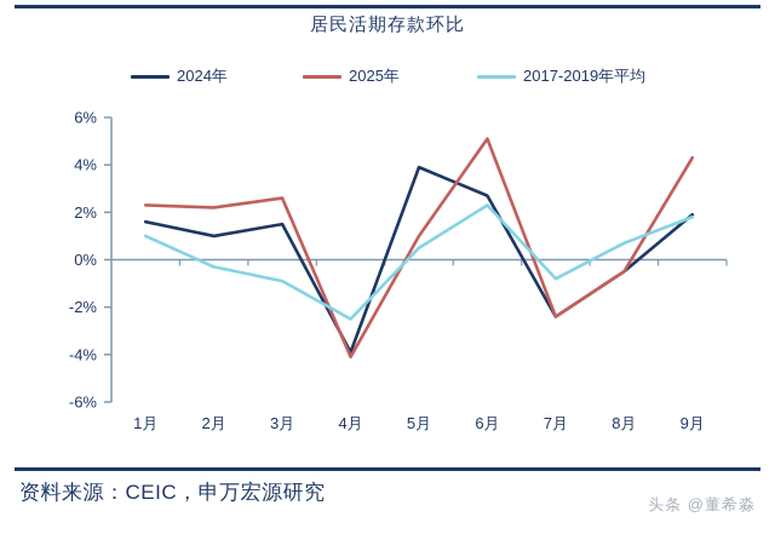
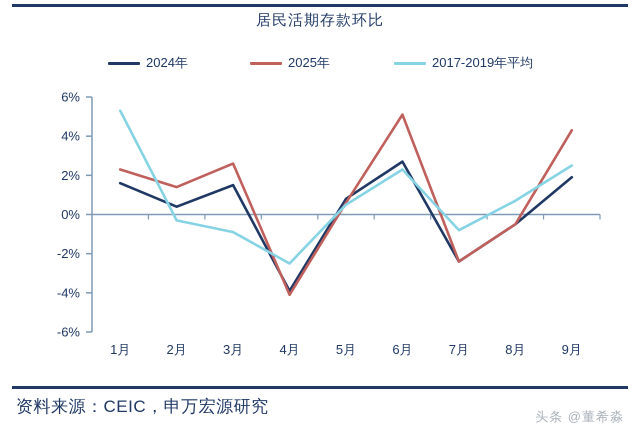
2017-2019年平均/1月: 1.0% -> 5.3%
2024年/2月: 1.0% -> 0.4%
2025年/2月: 2.2% -> 1.4%
2024年/5月: 3.9% -> 0.8%
2025年/5月: 1.0% -> 0.6%
2017-2019年平均/9月: 1.8% -> 2.5%
